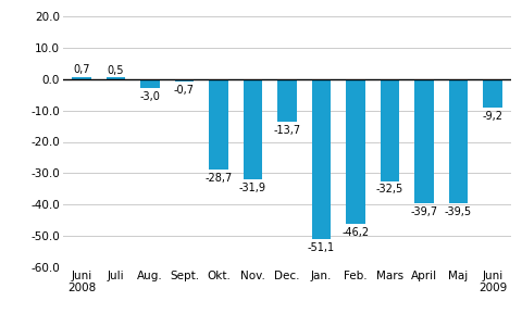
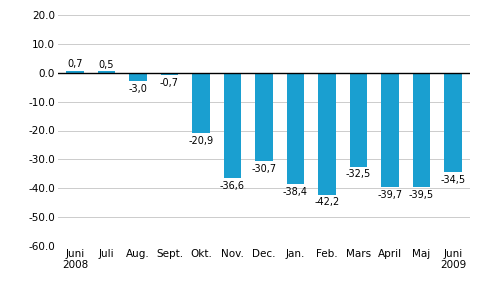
Okt.: -28,7 -> -20,9
Nov.: -31,9 -> -36,6
Dec.: -13,7 -> -30,7
Jan.: -51,1 -> -38,4
Feb.: -46,2 -> -42,2
Juni 2009: -9,2 -> -34,5
